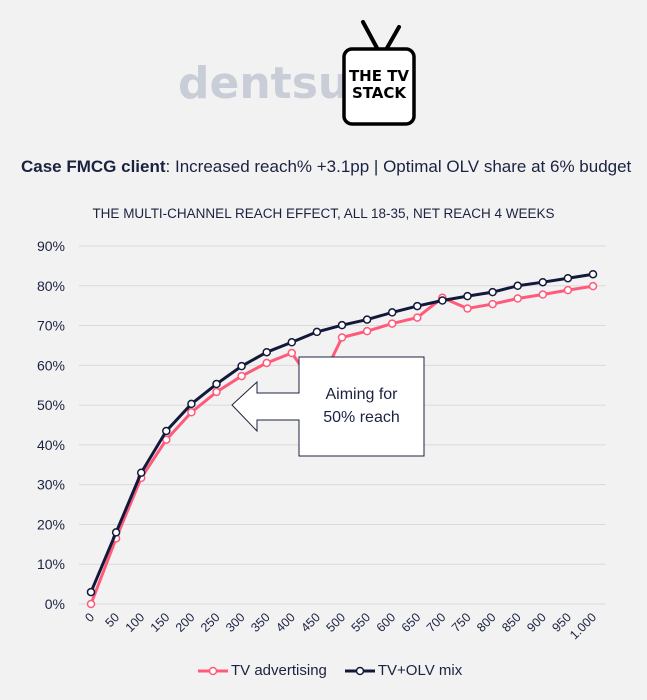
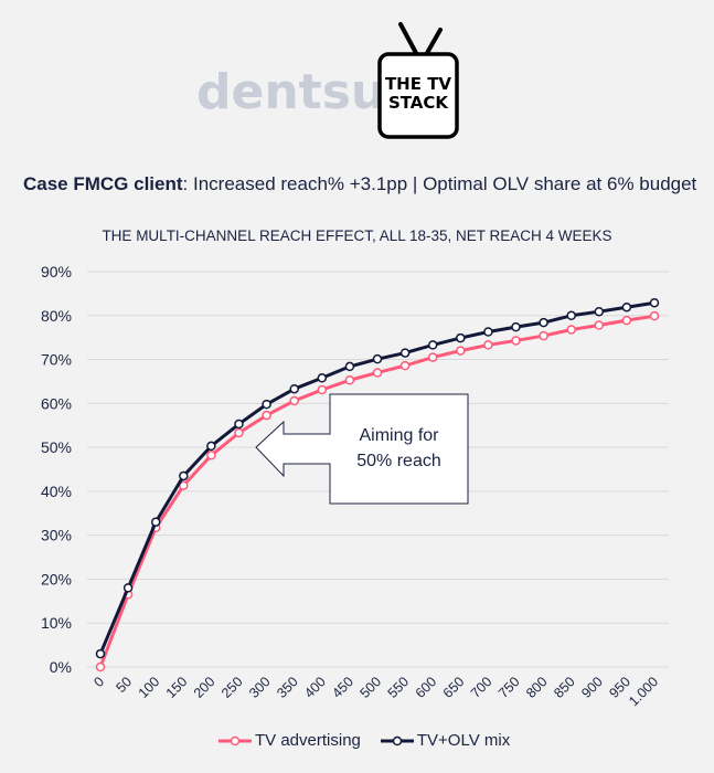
TV advertising/450: 54% -> 65%
TV advertising/700: 77% -> 73%
